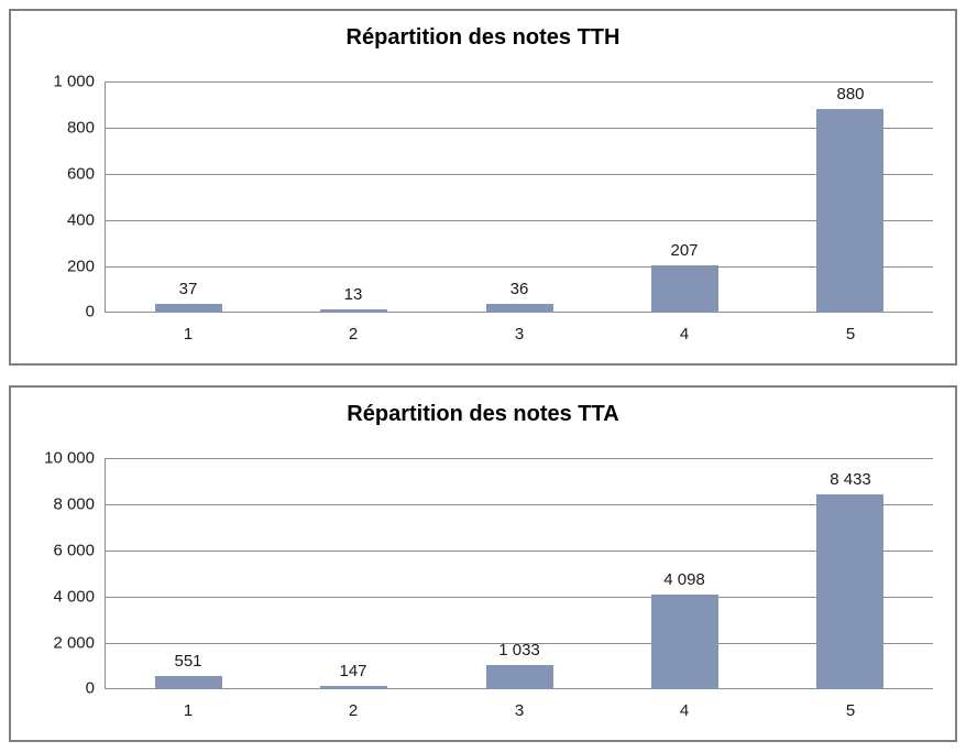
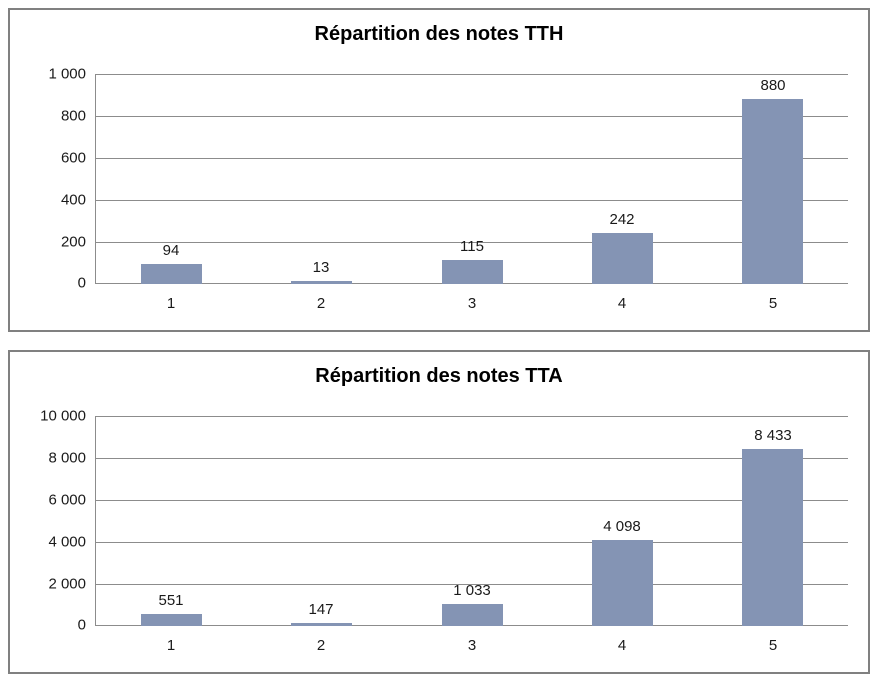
Répartition des notes TTH/1: 37 -> 94
Répartition des notes TTH/3: 36 -> 115
Répartition des notes TTH/4: 207 -> 242
